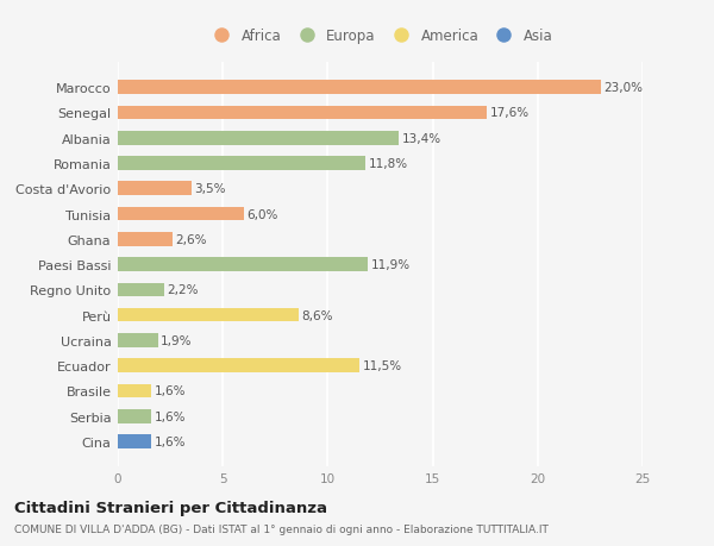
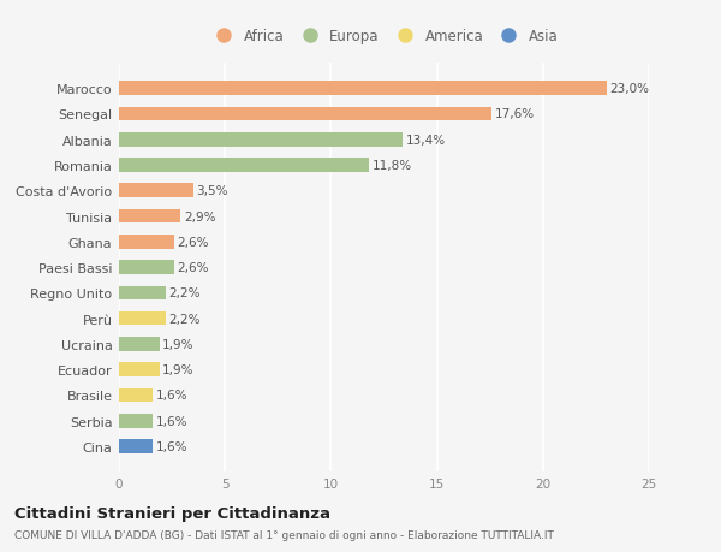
Tunisia: 6,0% -> 2,9%
Paesi Bassi: 11,9% -> 2,6%
Perù: 8,6% -> 2,2%
Ecuador: 11,5% -> 1,9%
